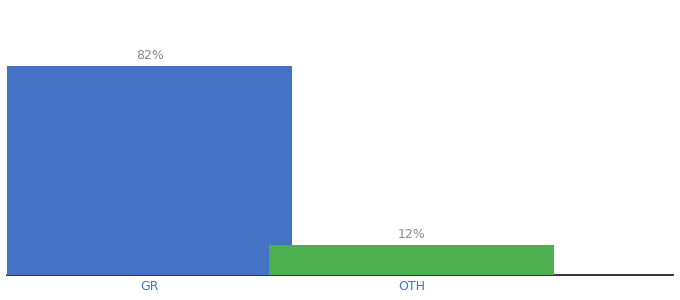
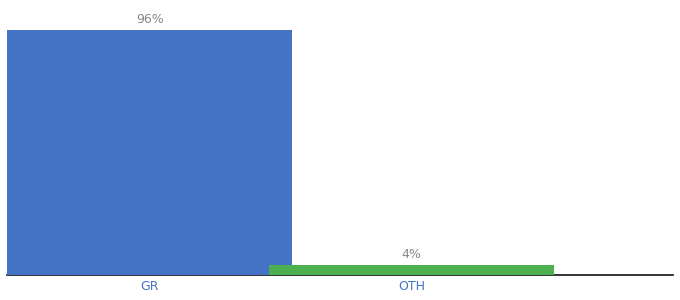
GR: 82% -> 96%
OTH: 12% -> 4%
